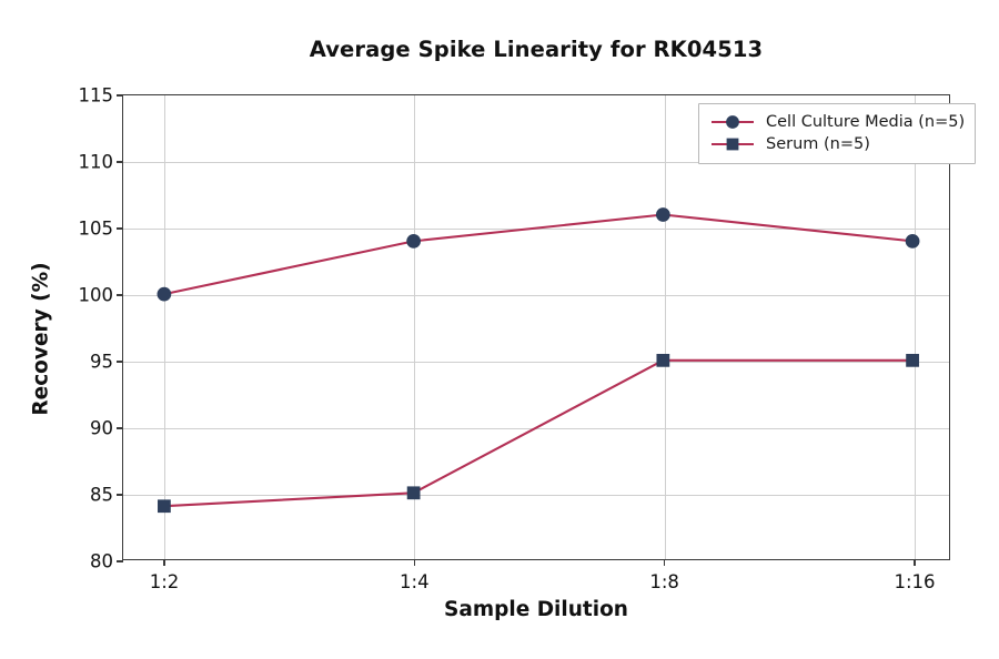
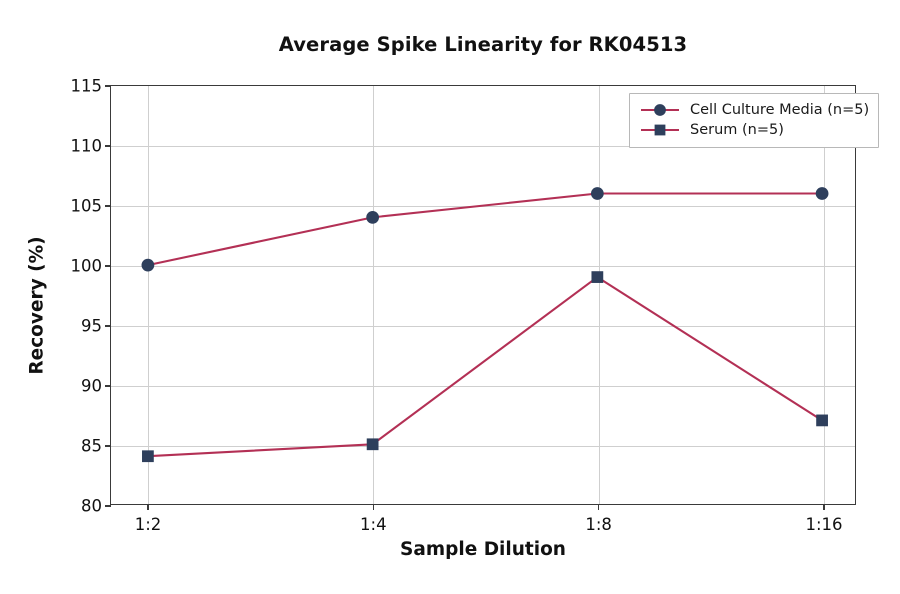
Serum (n=5)/1:8: 95 -> 99
Cell Culture Media (n=5)/1:16: 104 -> 106
Serum (n=5)/1:16: 95 -> 87
